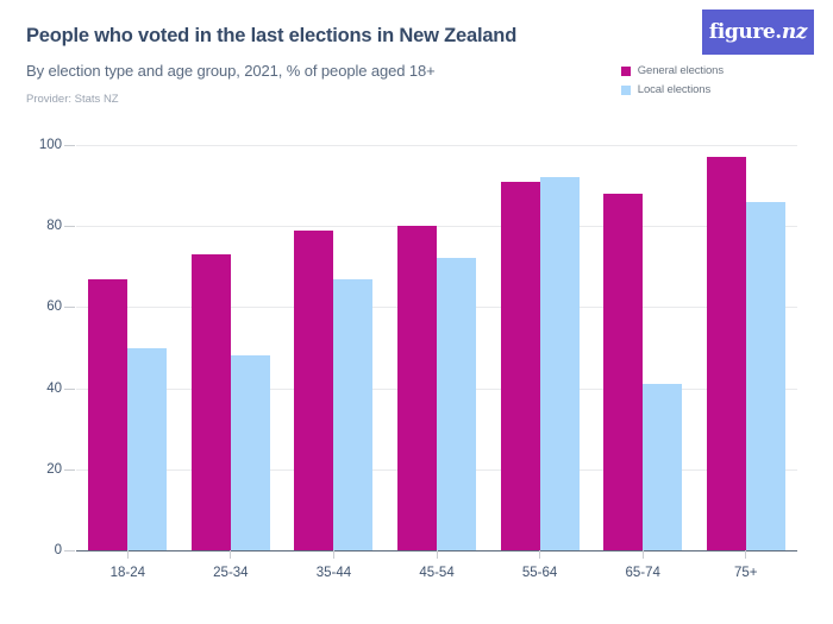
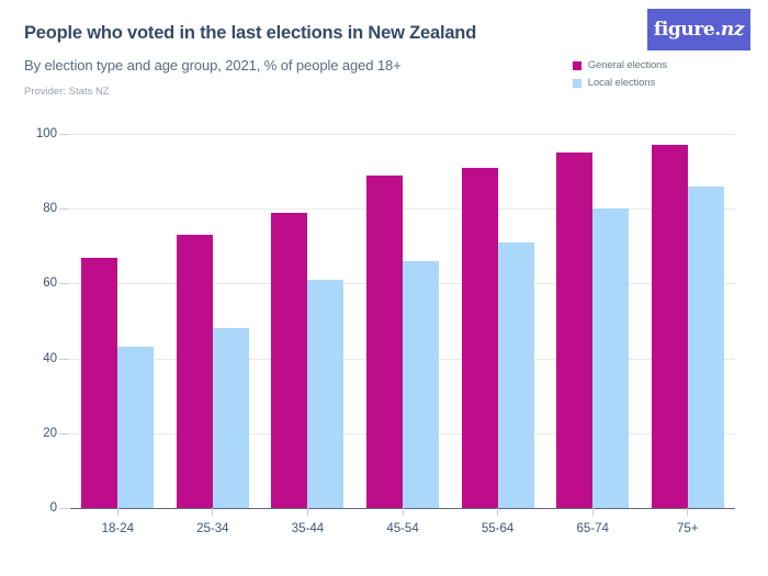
Local elections/18-24: 50 -> 43
Local elections/35-44: 67 -> 61
General elections/45-54: 80 -> 89
Local elections/45-54: 72 -> 66
Local elections/55-64: 92 -> 71
General elections/65-74: 88 -> 95
Local elections/65-74: 41 -> 80
